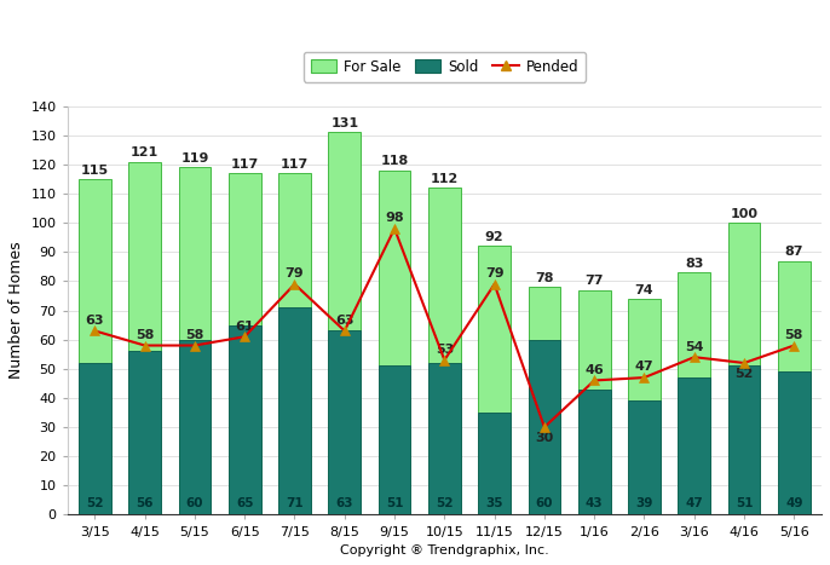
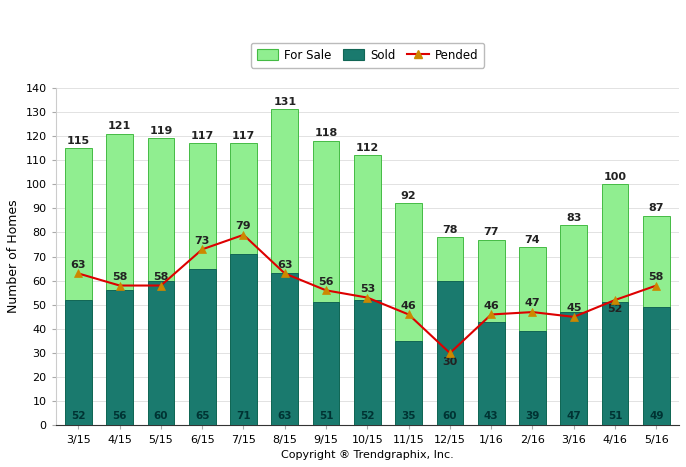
Pended/6/15: 61 -> 73
Pended/9/15: 98 -> 56
Pended/11/15: 79 -> 46
Pended/3/16: 54 -> 45
